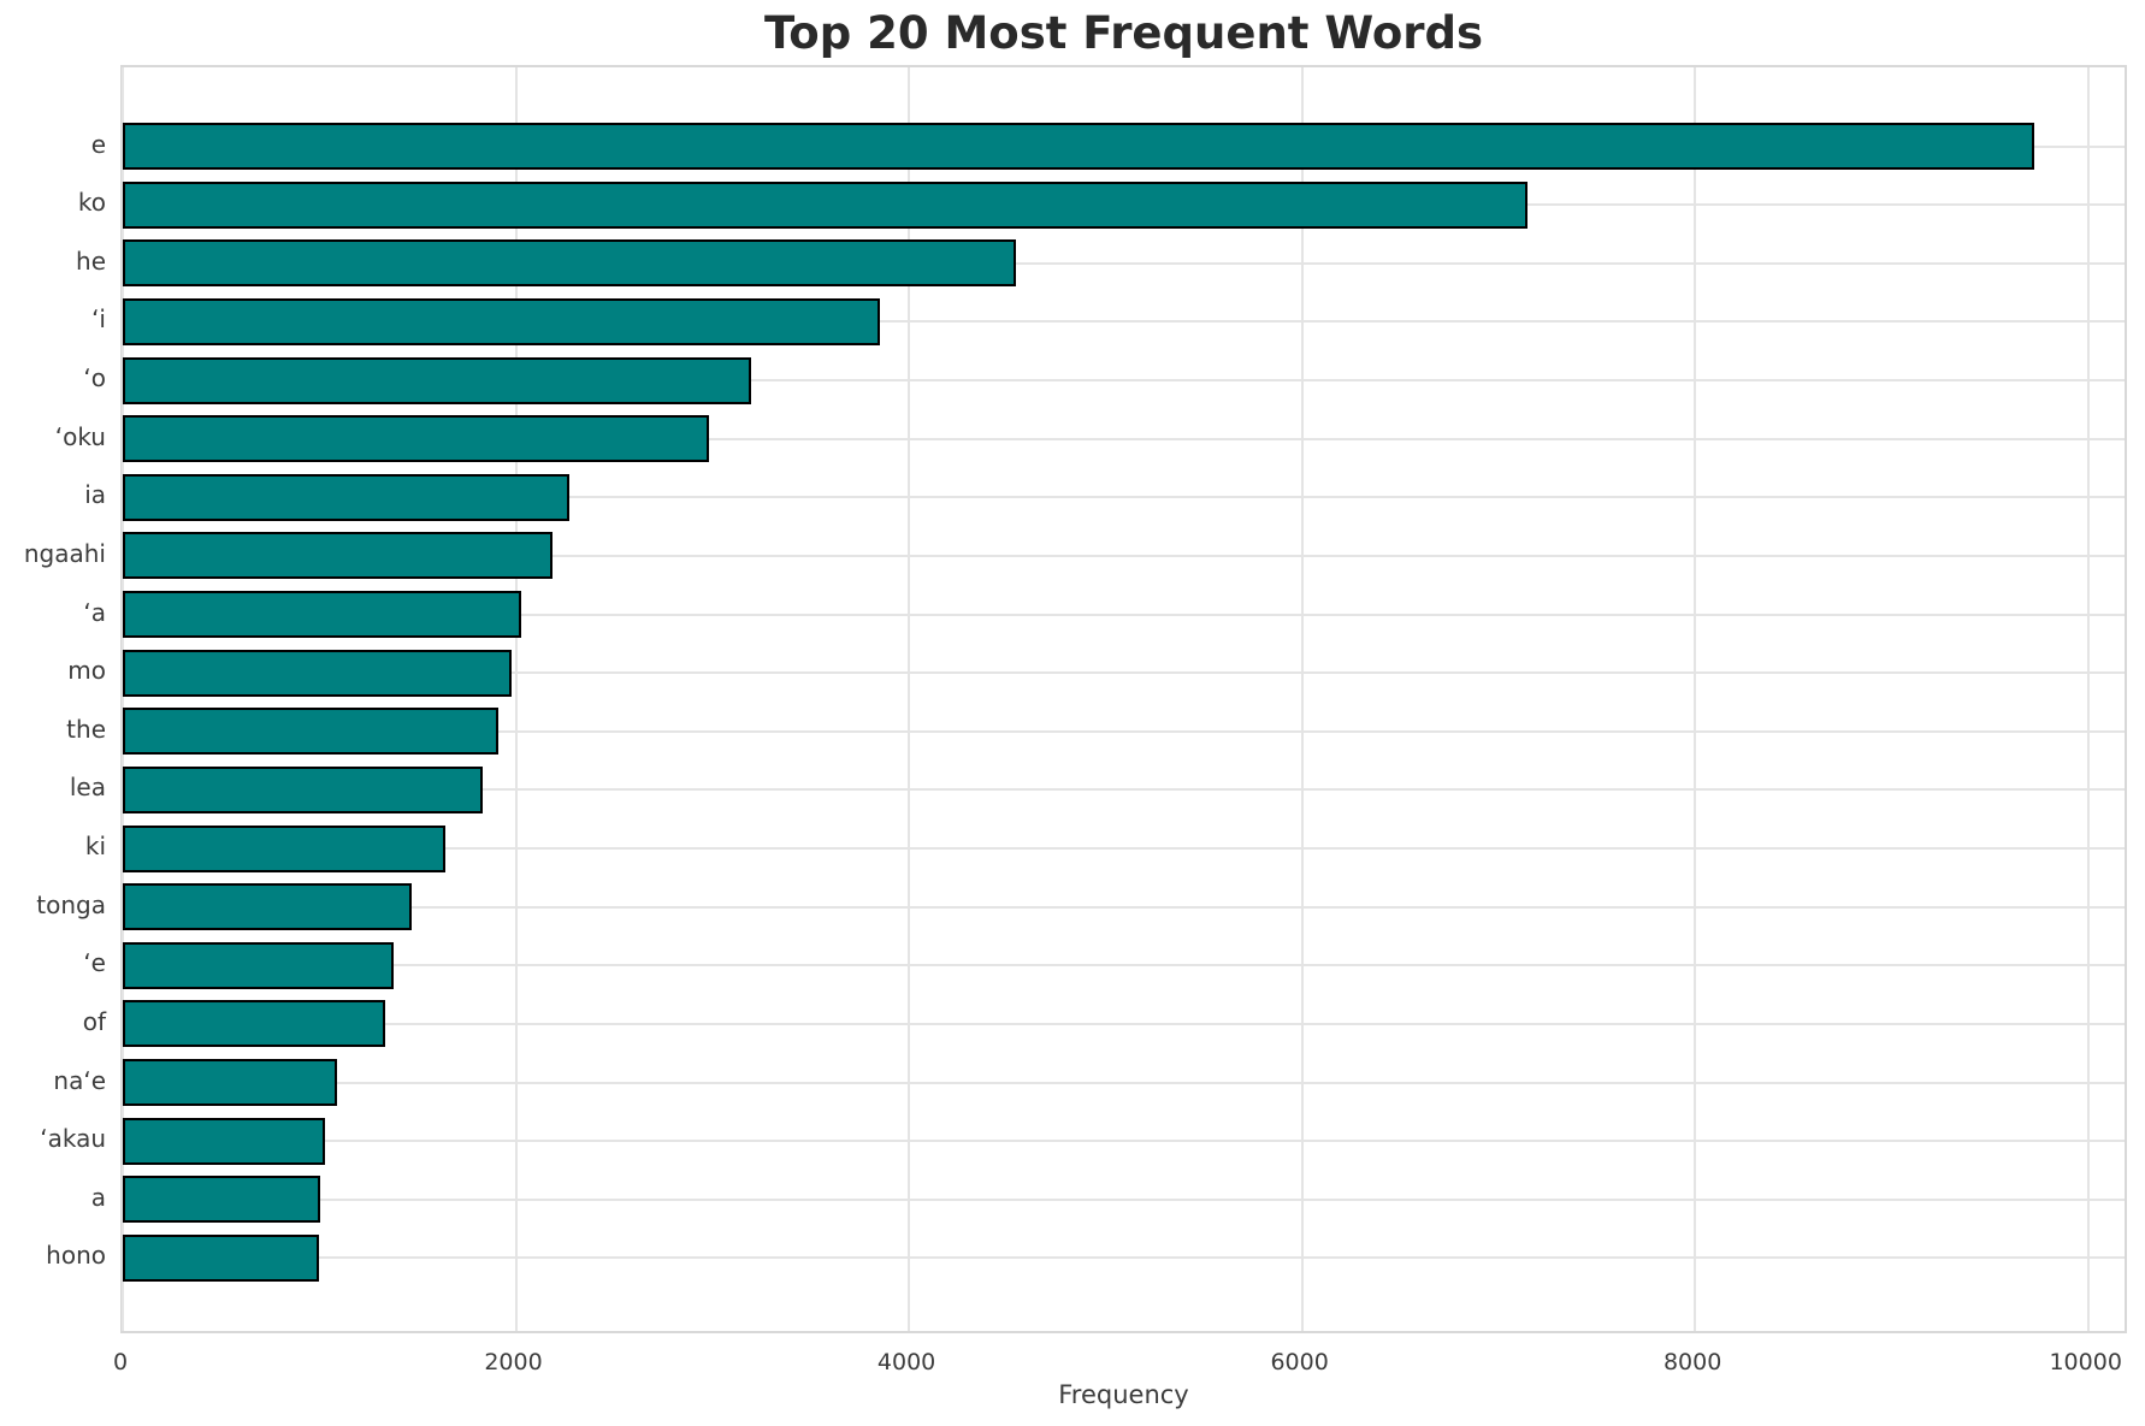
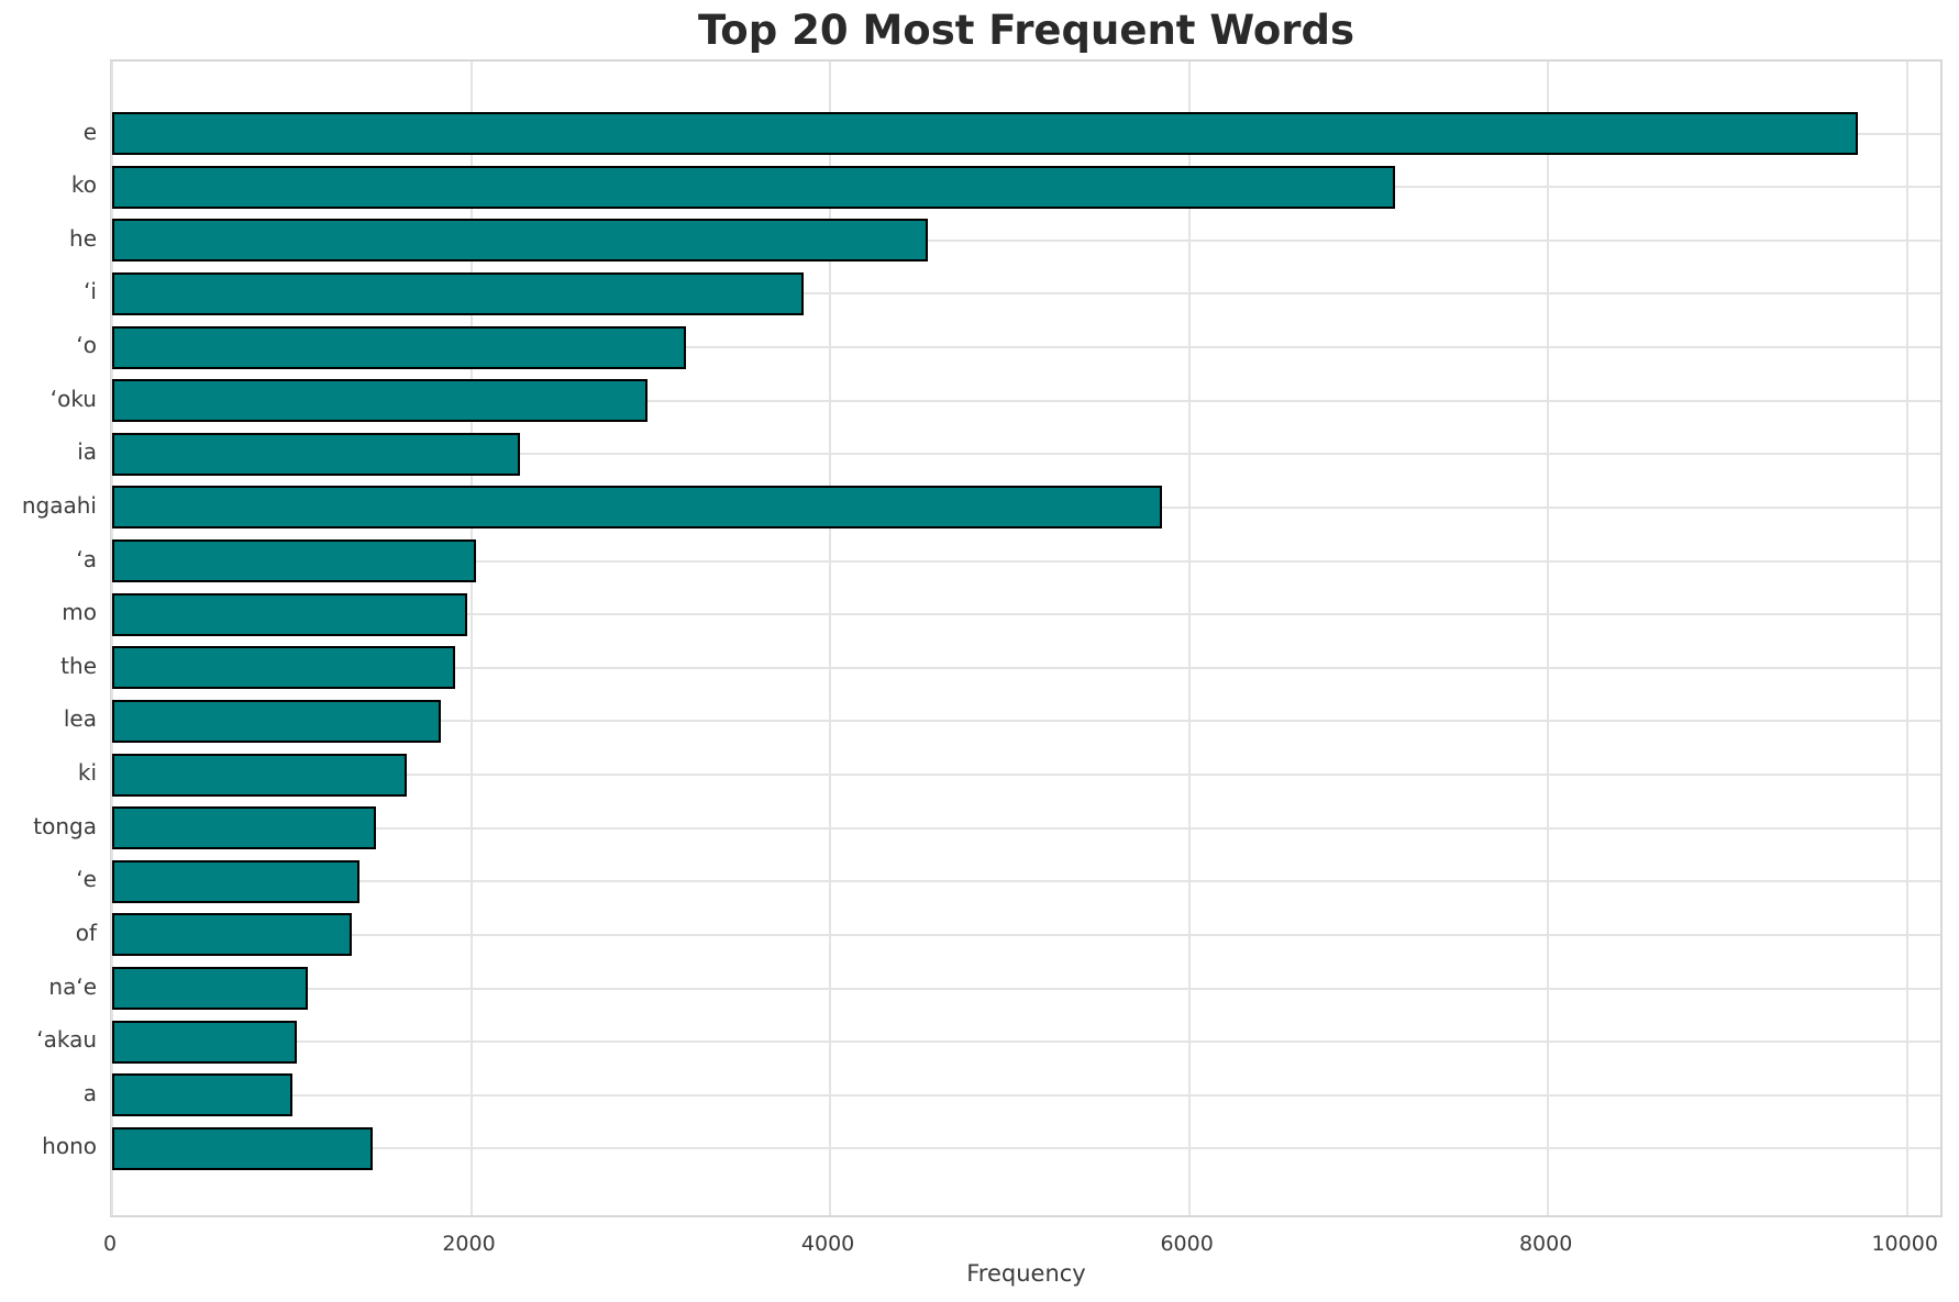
ngaahi: 2180 -> 5850
hono: 1000 -> 1450
